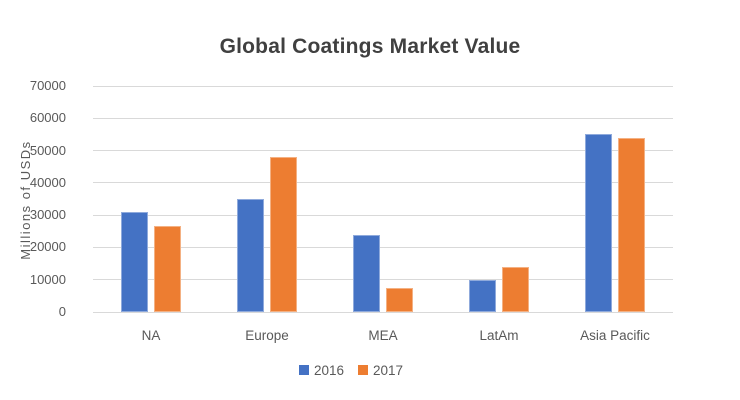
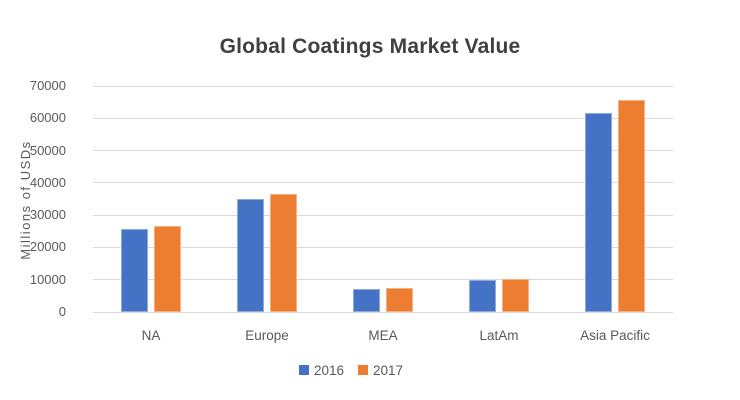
2016/NA: 31000 -> 26000
2017/Europe: 48000 -> 37000
2016/MEA: 24000 -> 7000
2017/LatAm: 14000 -> 10000
2016/Asia Pacific: 55000 -> 62000
2017/Asia Pacific: 54000 -> 66000
